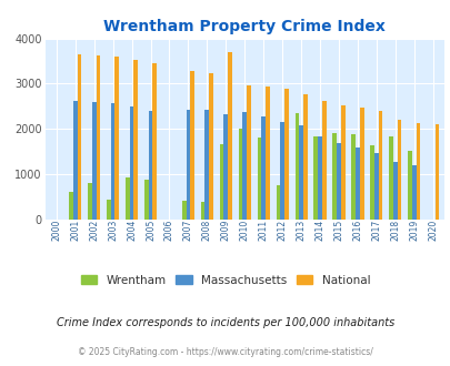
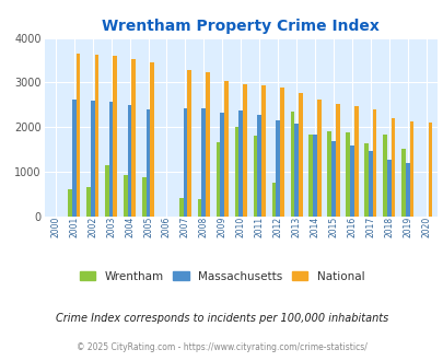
Wrentham/2002: 800 -> 660
Wrentham/2003: 450 -> 1140
National/2009: 3700 -> 3040
